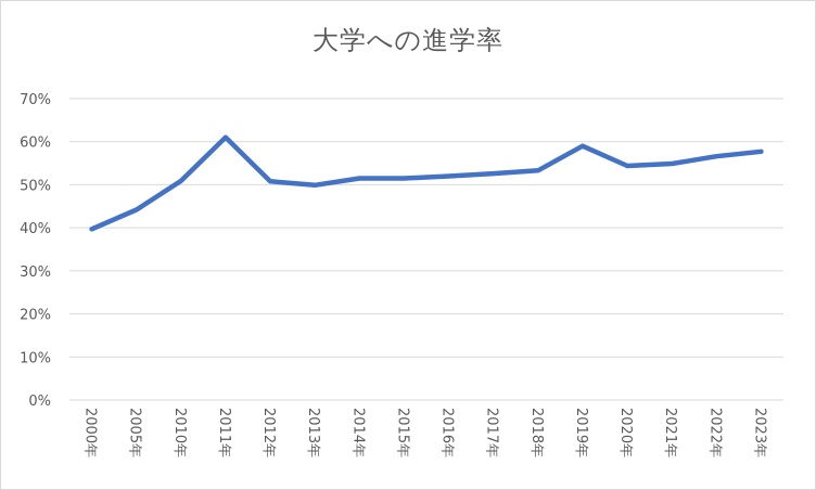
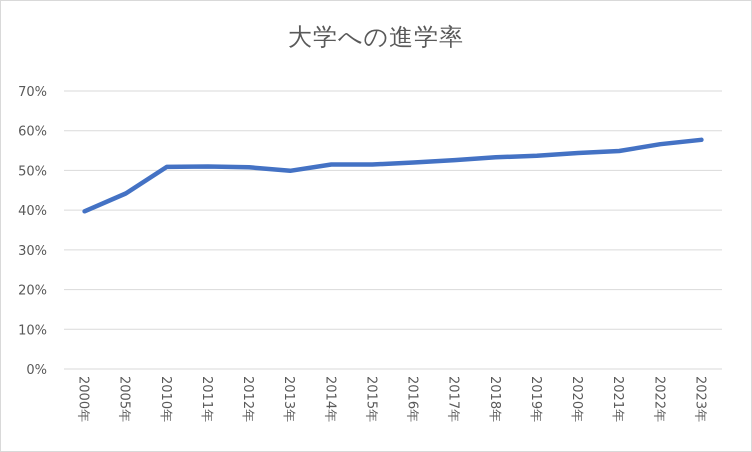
2011年: 61% -> 51%
2019年: 59% -> 54%
